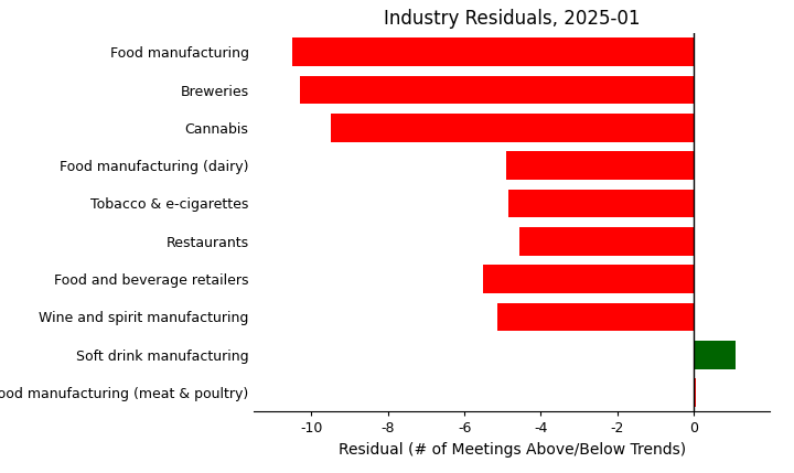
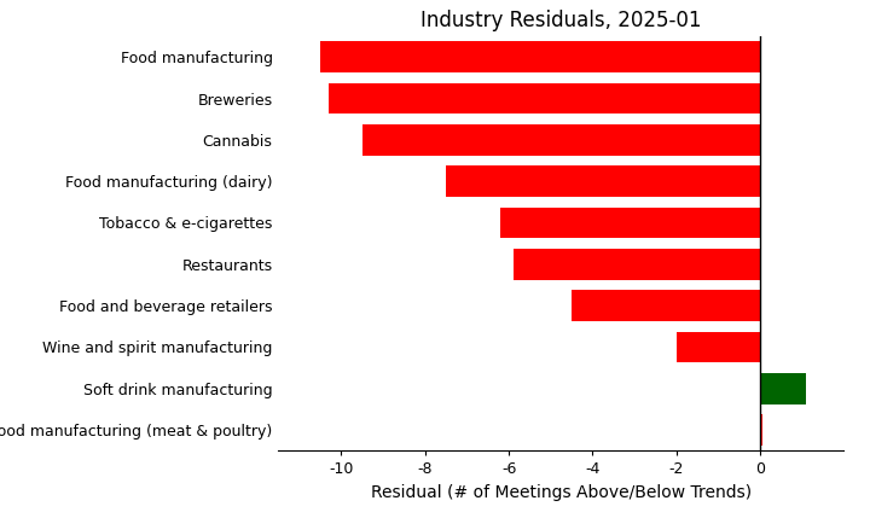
Food manufacturing (dairy): -4.90 -> -7.50
Tobacco & e-cigarettes: -4.85 -> -6.20
Restaurants: -4.55 -> -5.90
Food and beverage retailers: -5.50 -> -4.50
Wine and spirit manufacturing: -5.15 -> -2.00
